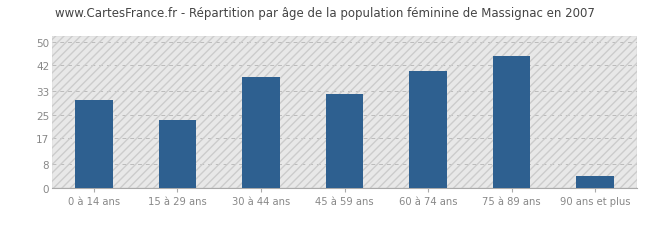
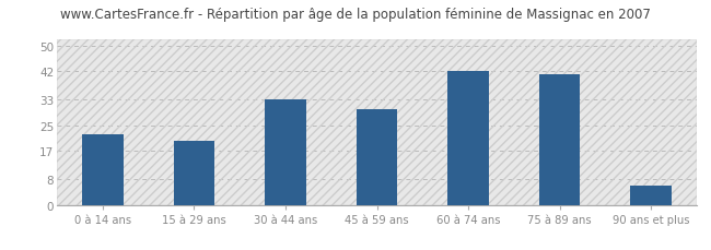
0 à 14 ans: 30 -> 22
15 à 29 ans: 23 -> 20
30 à 44 ans: 38 -> 33
45 à 59 ans: 32 -> 30
60 à 74 ans: 40 -> 42
75 à 89 ans: 45 -> 41
90 ans et plus: 4 -> 6
